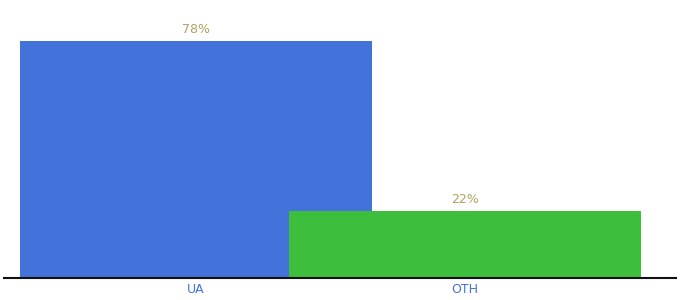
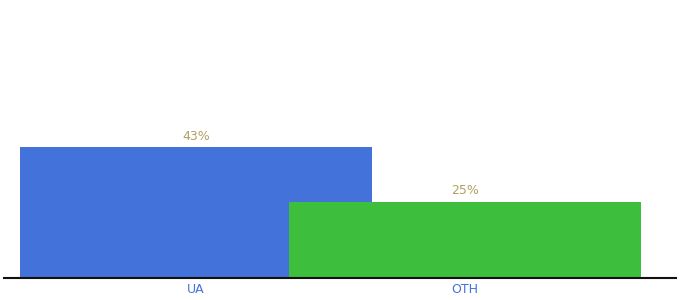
UA: 78% -> 43%
OTH: 22% -> 25%
